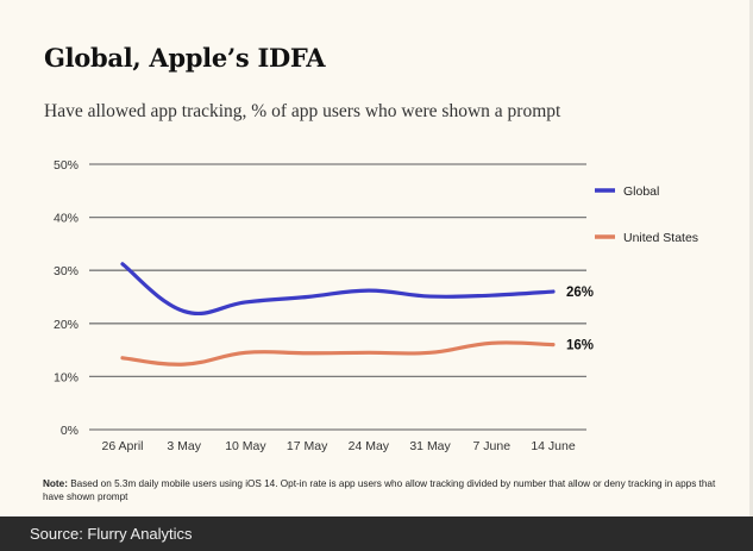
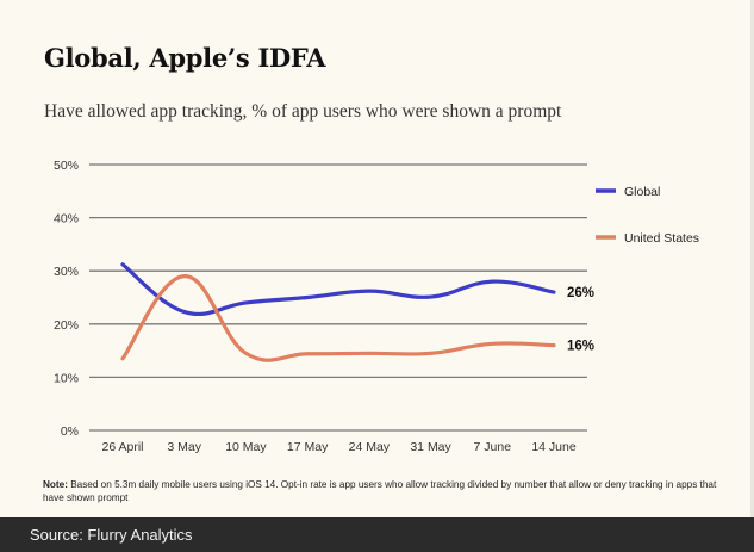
United States/3 May: 12% -> 29%
Global/7 June: 25% -> 28%
